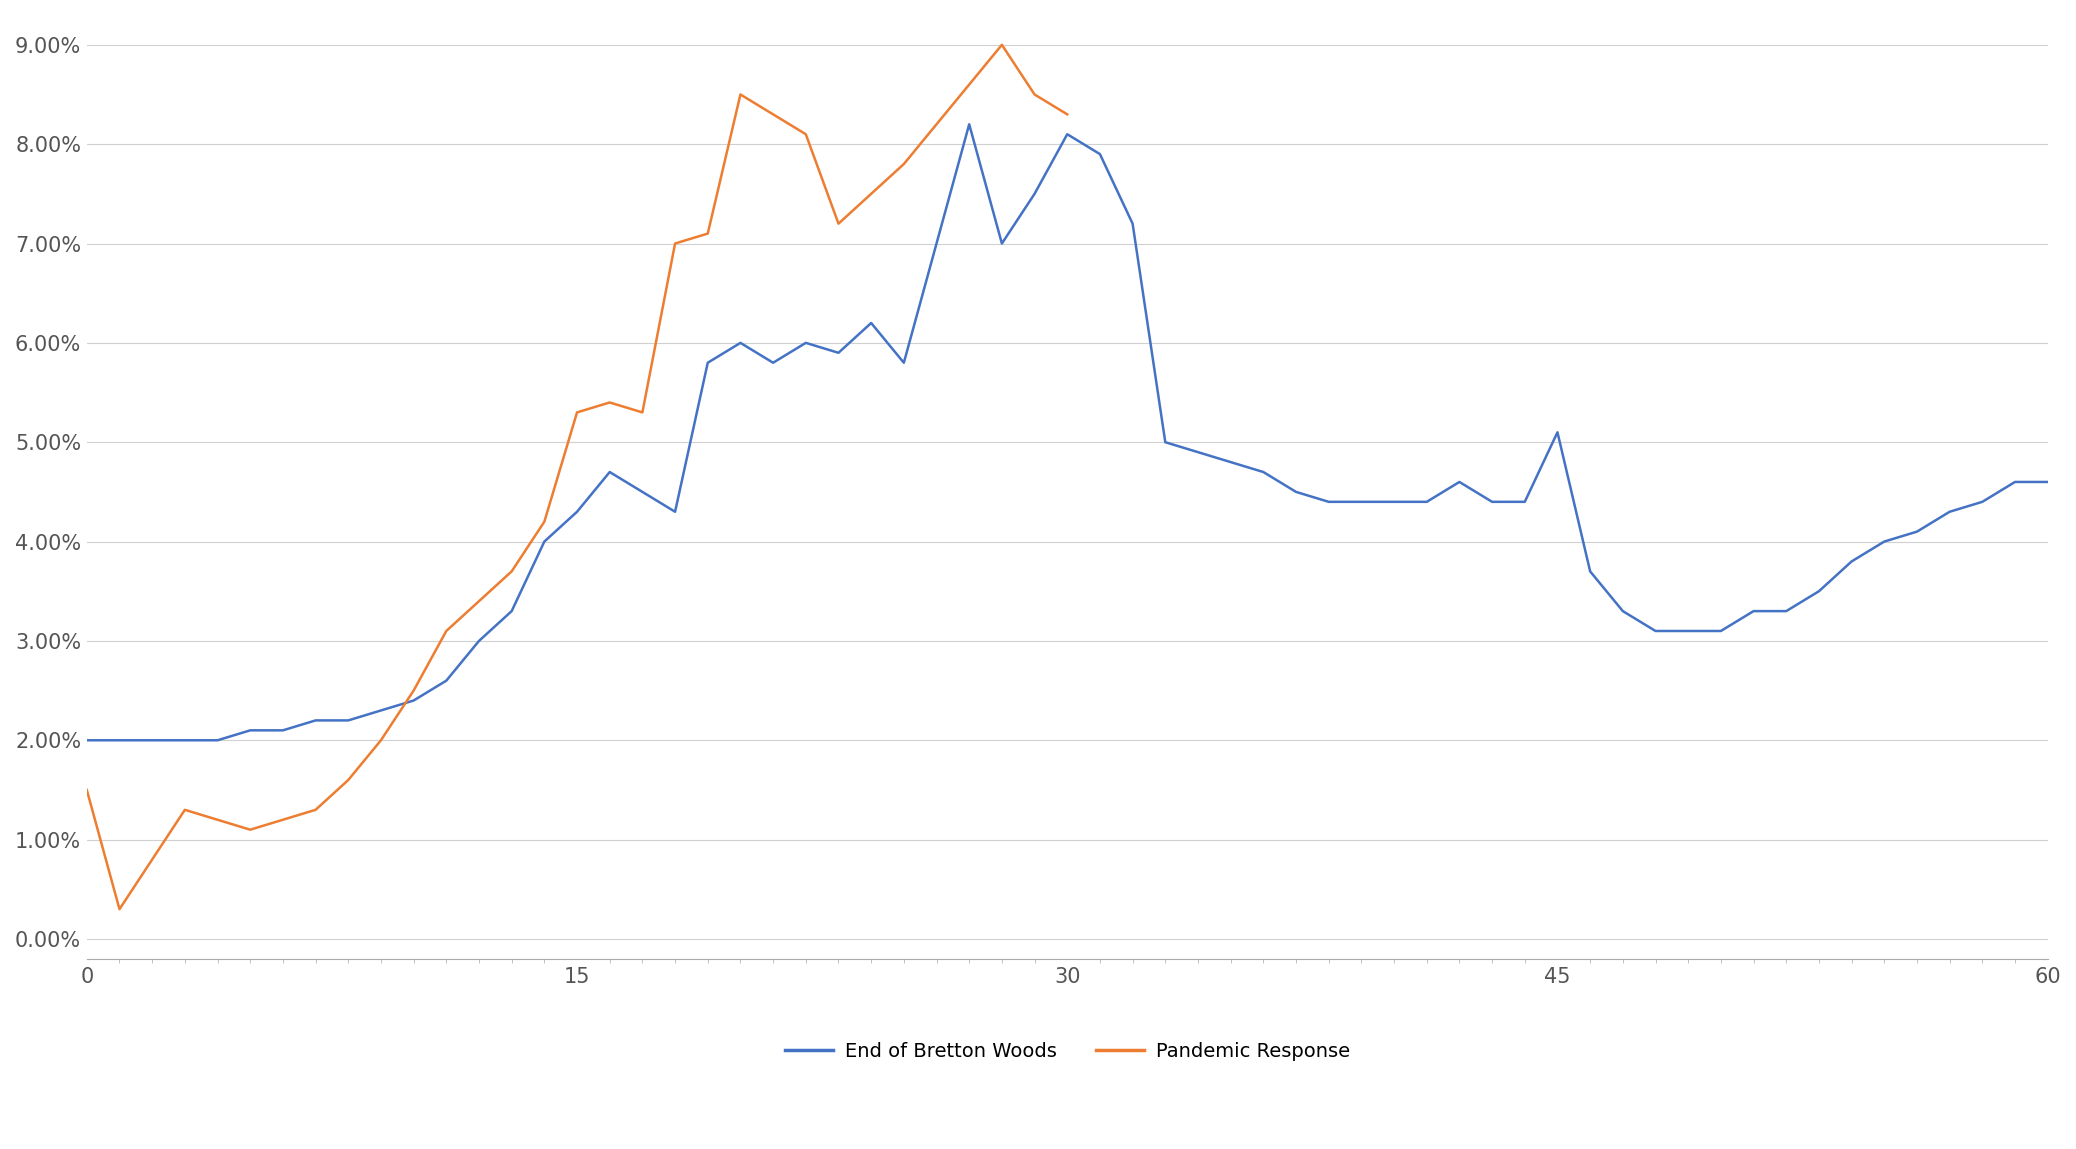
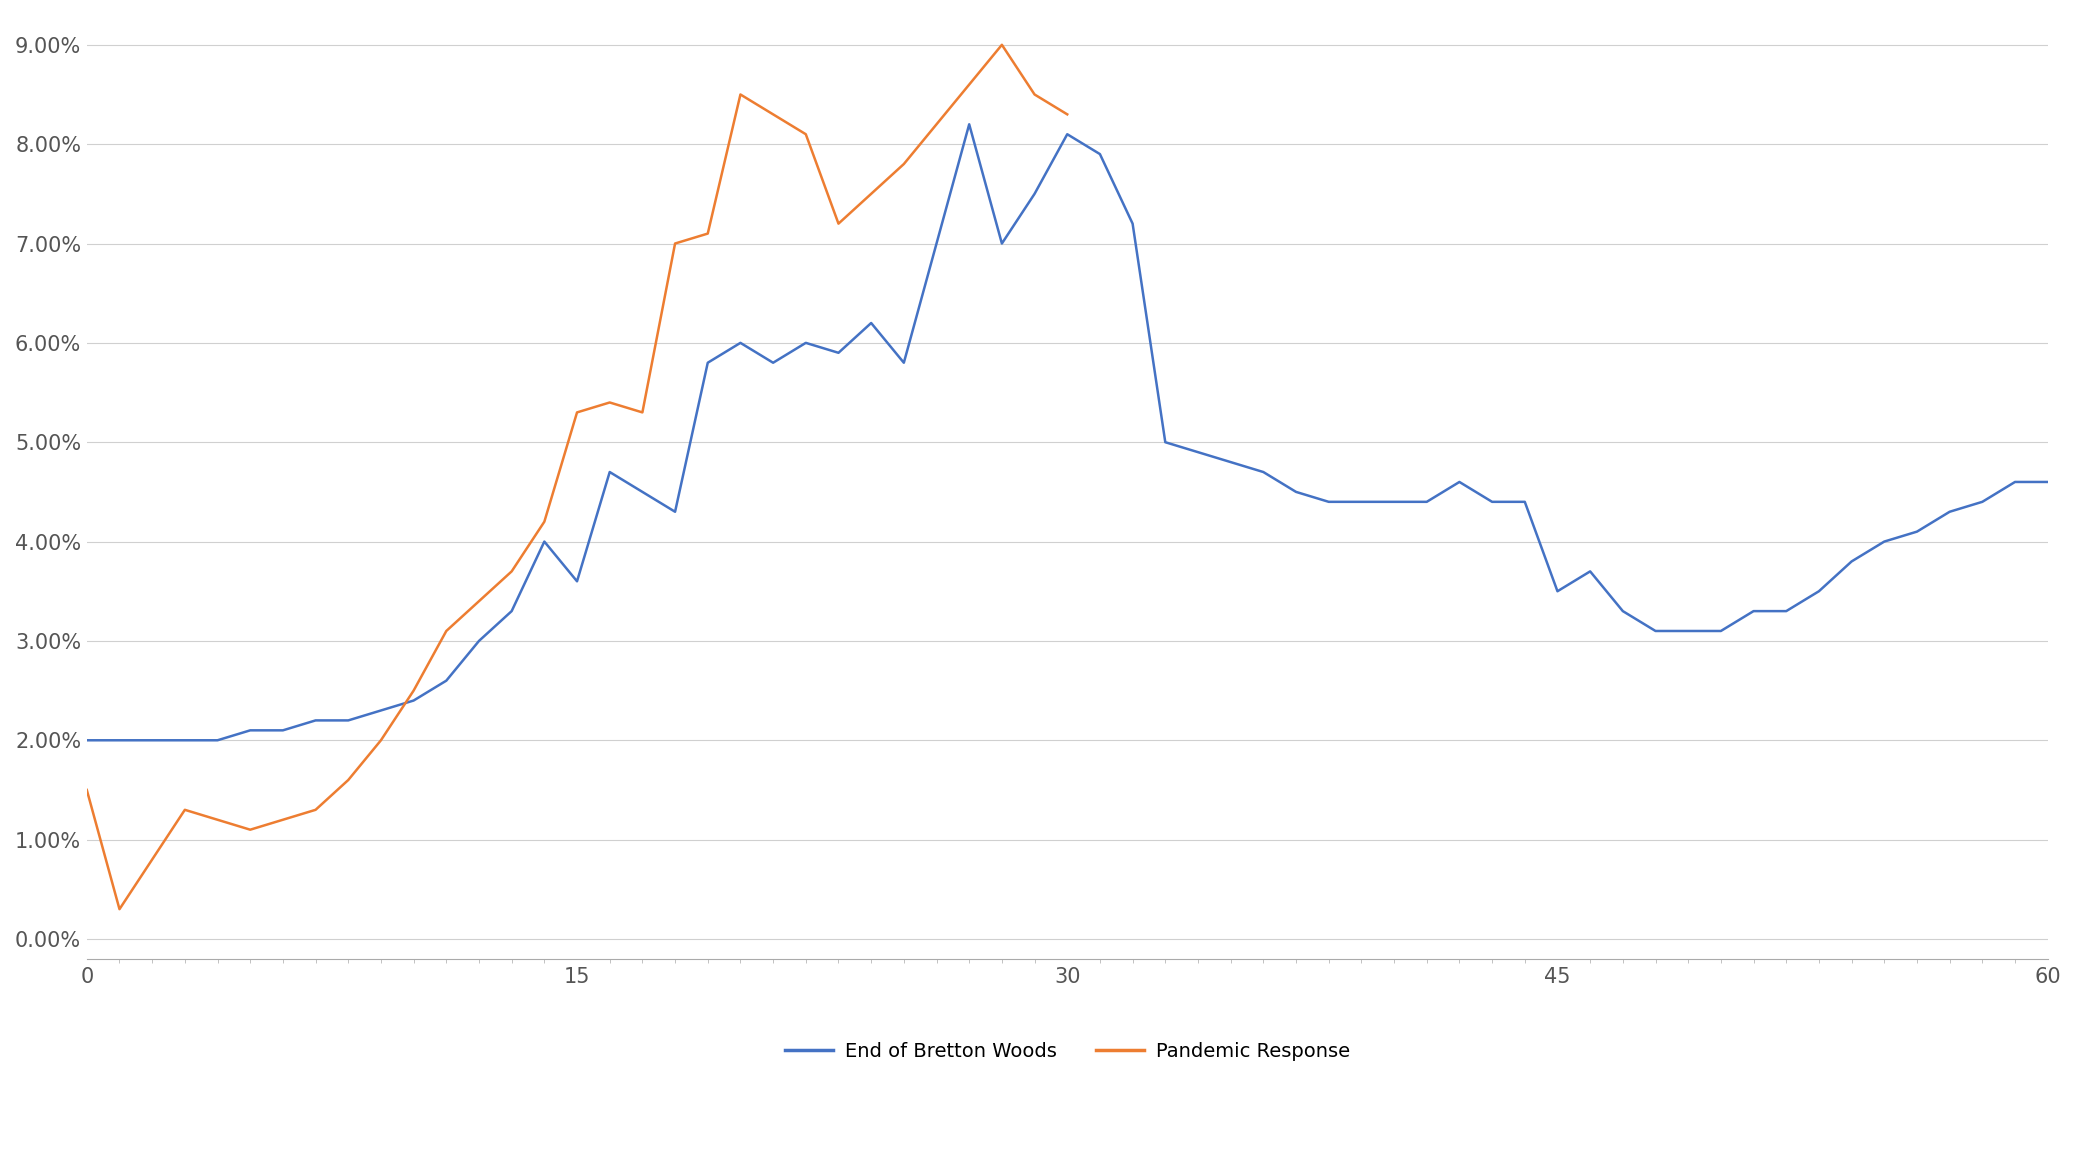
End of Bretton Woods/15: 4.3% -> 3.6%
End of Bretton Woods/45: 5.1% -> 3.5%
